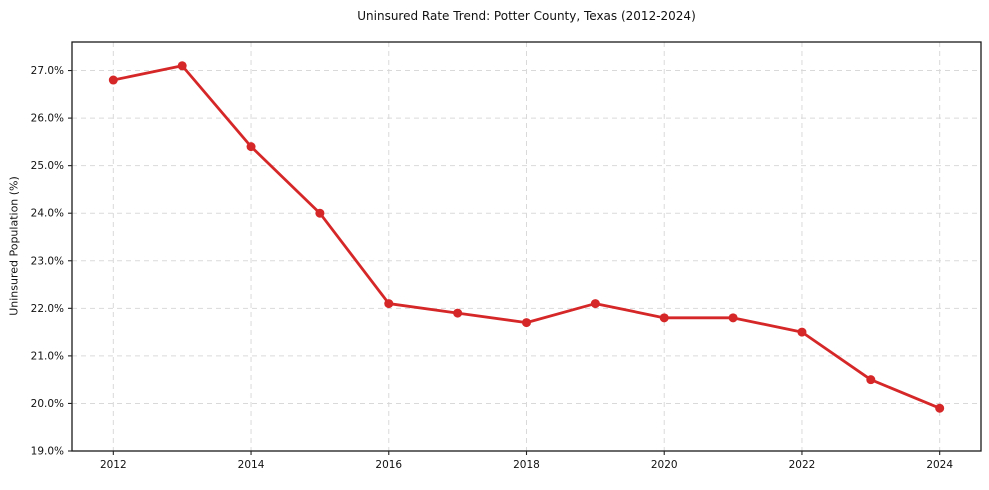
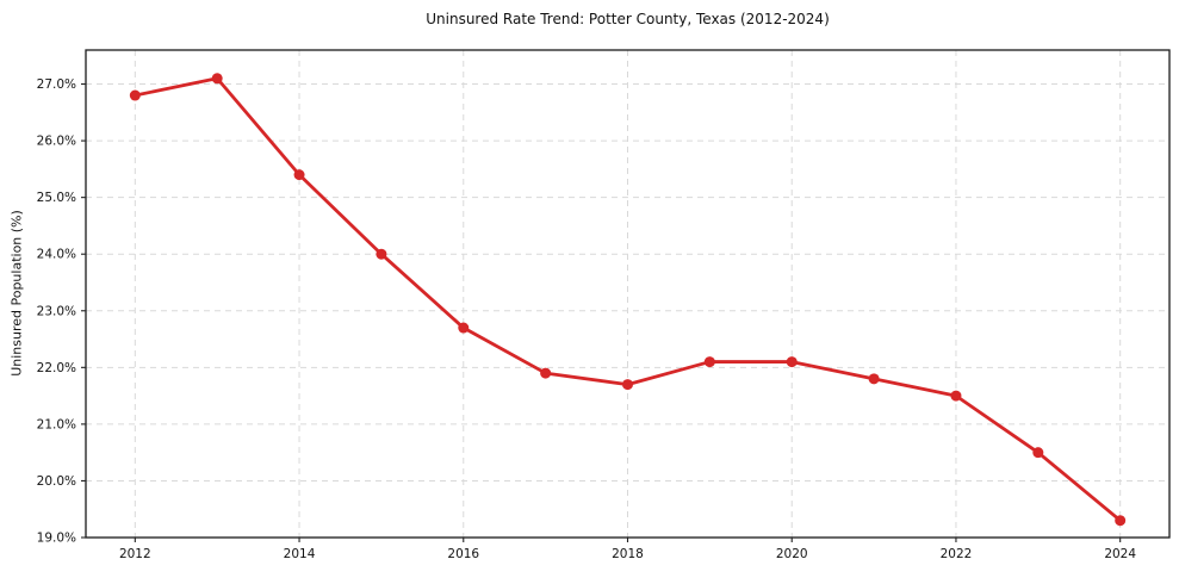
2016: 22.1% -> 22.7%
2020: 21.8% -> 22.1%
2024: 19.9% -> 19.3%
